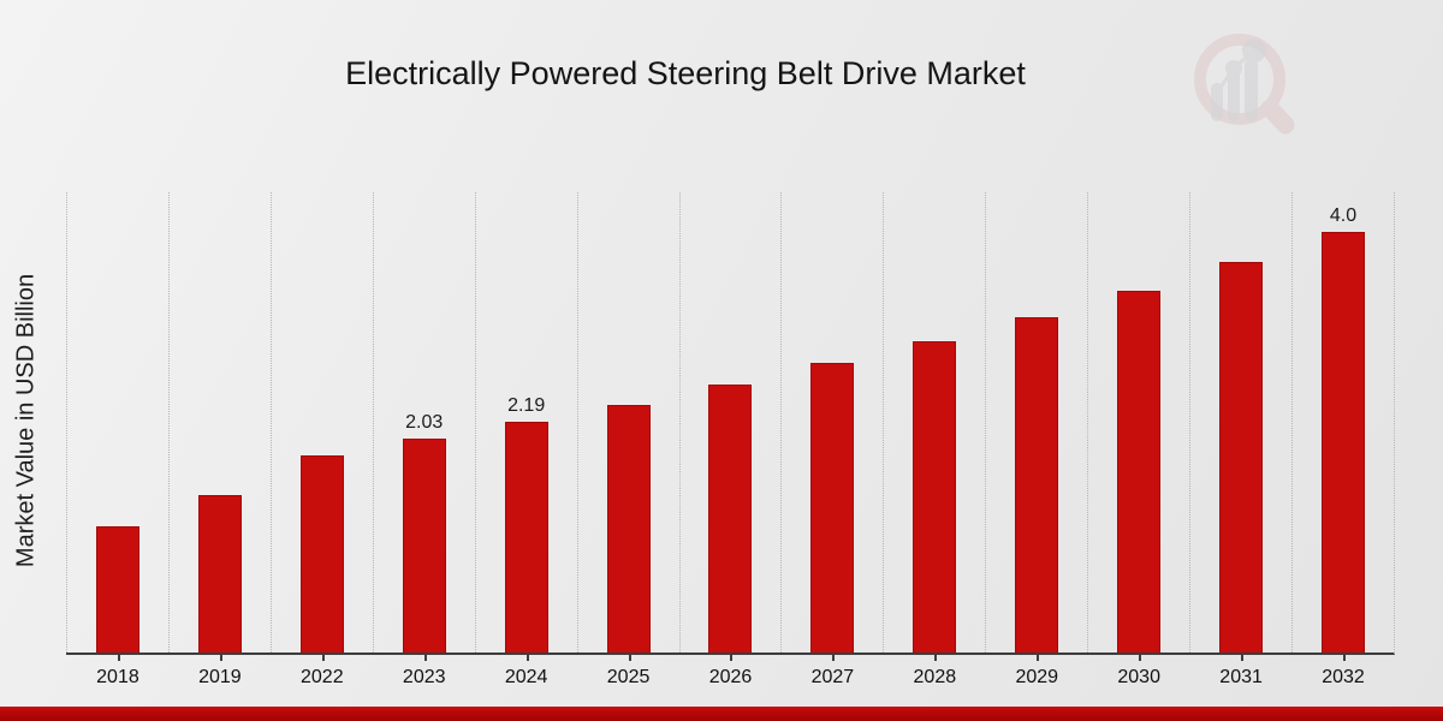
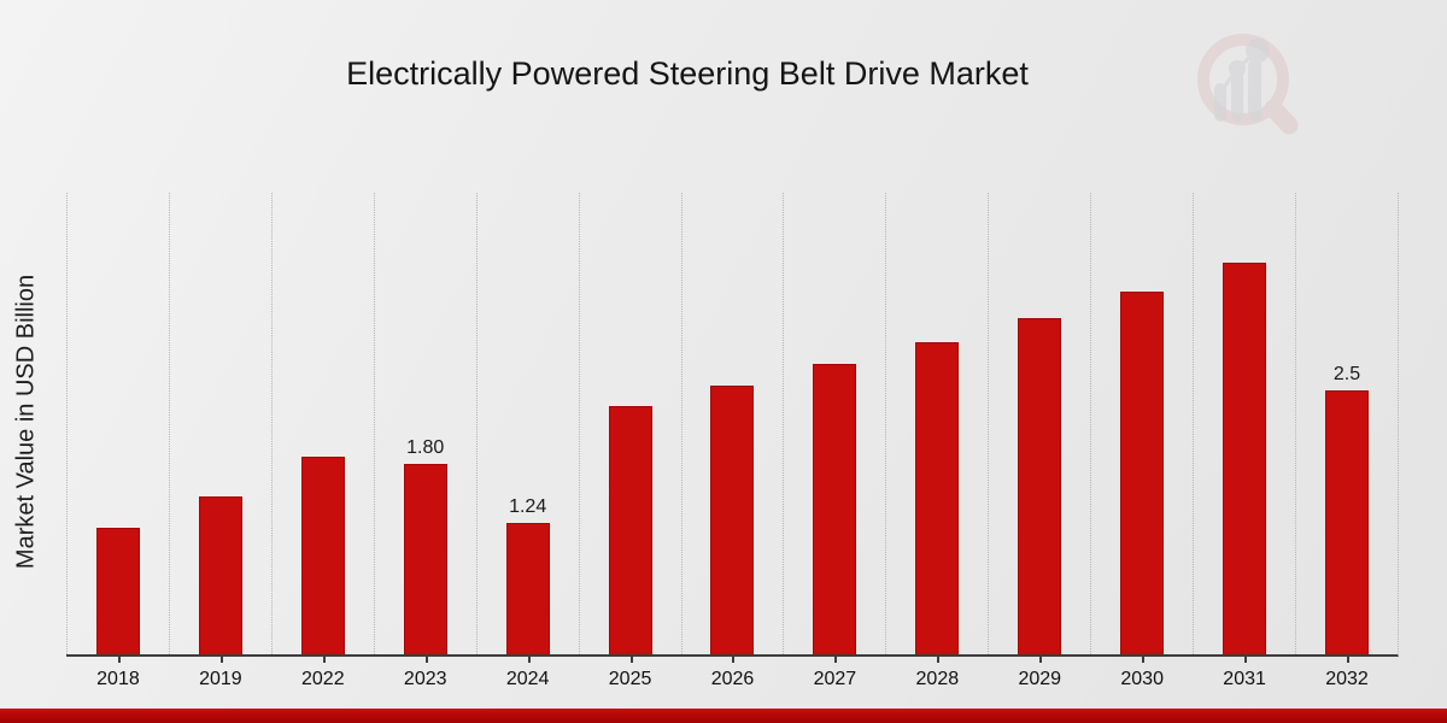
2023: 2.03 -> 1.80
2024: 2.19 -> 1.24
2032: 4.0 -> 2.5
